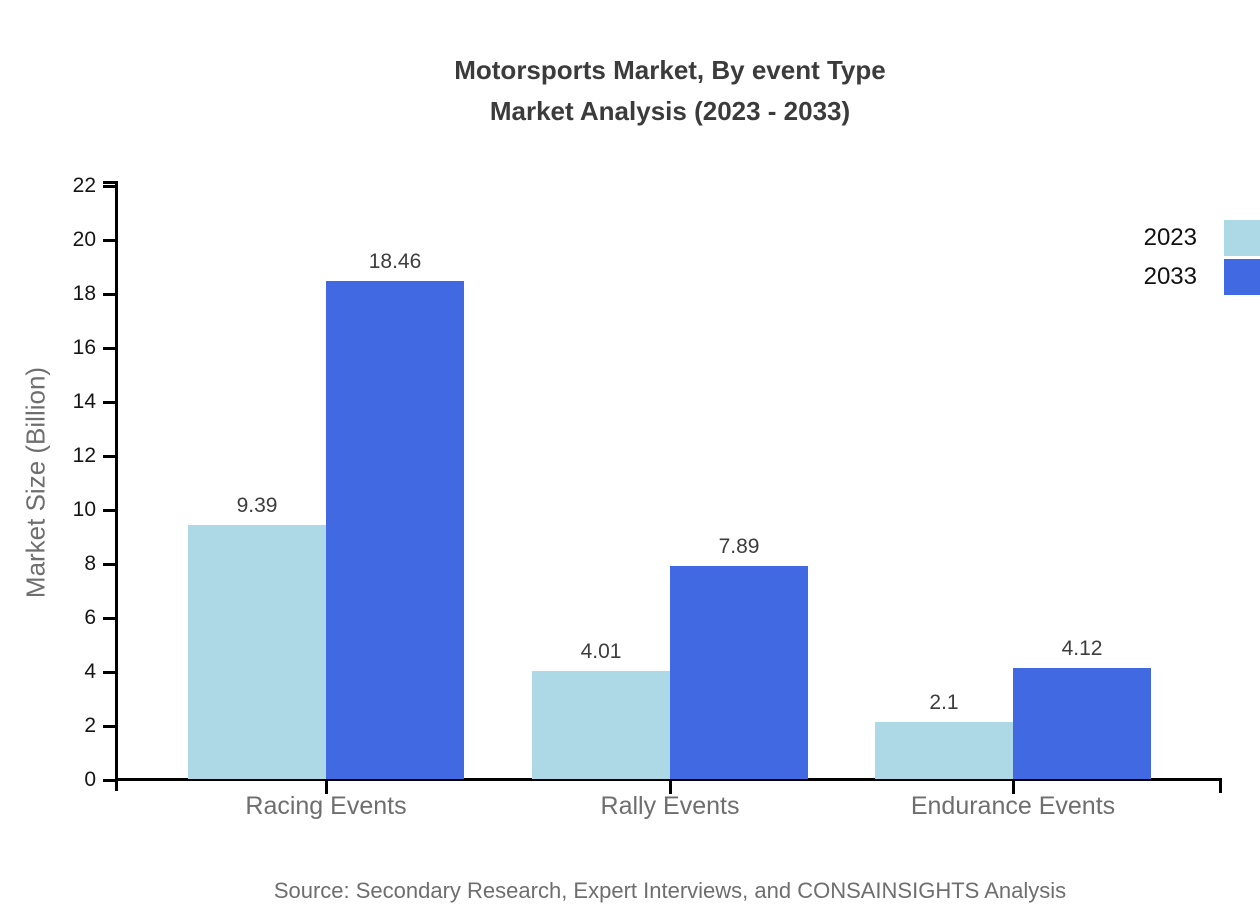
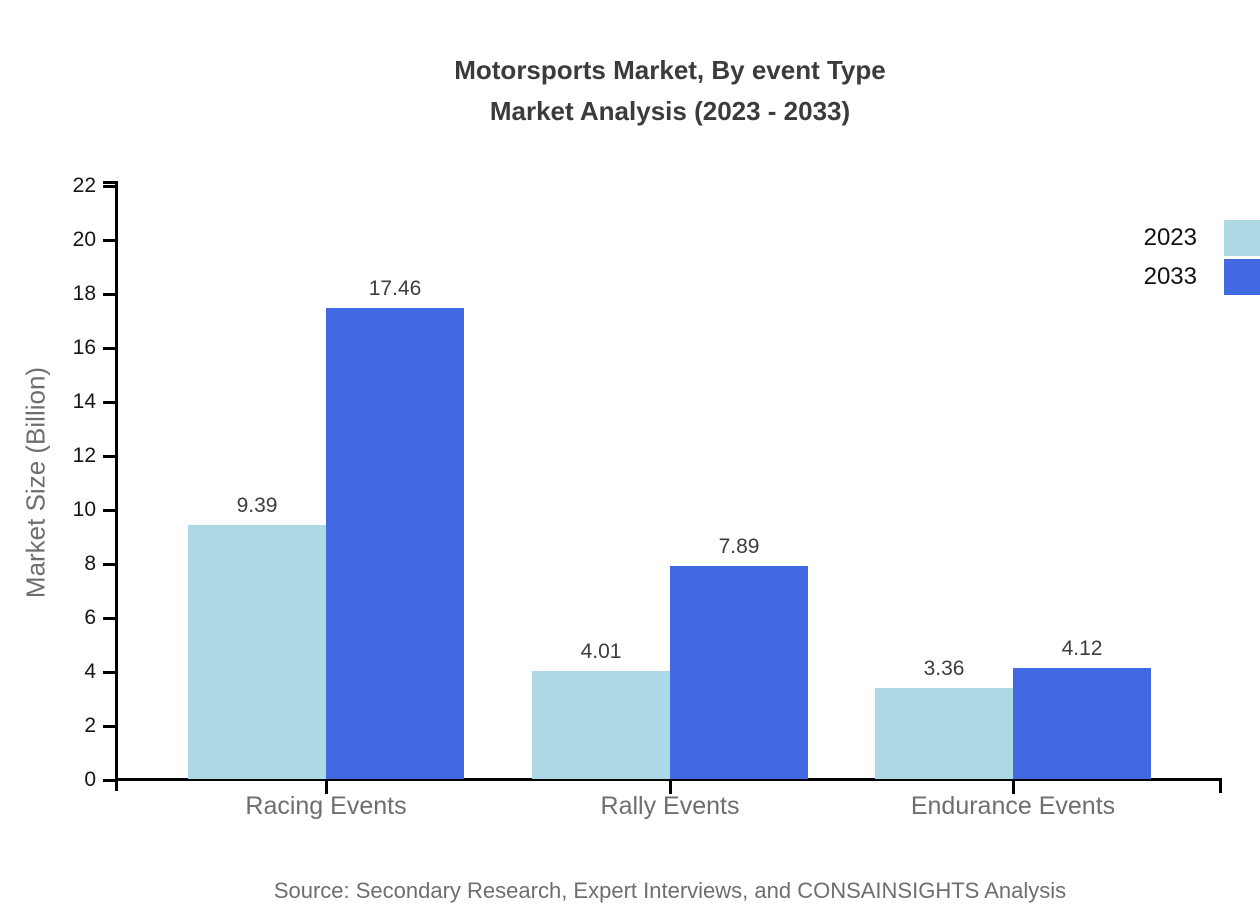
2033/Racing Events: 18.46 -> 17.46
2023/Endurance Events: 2.1 -> 3.36
